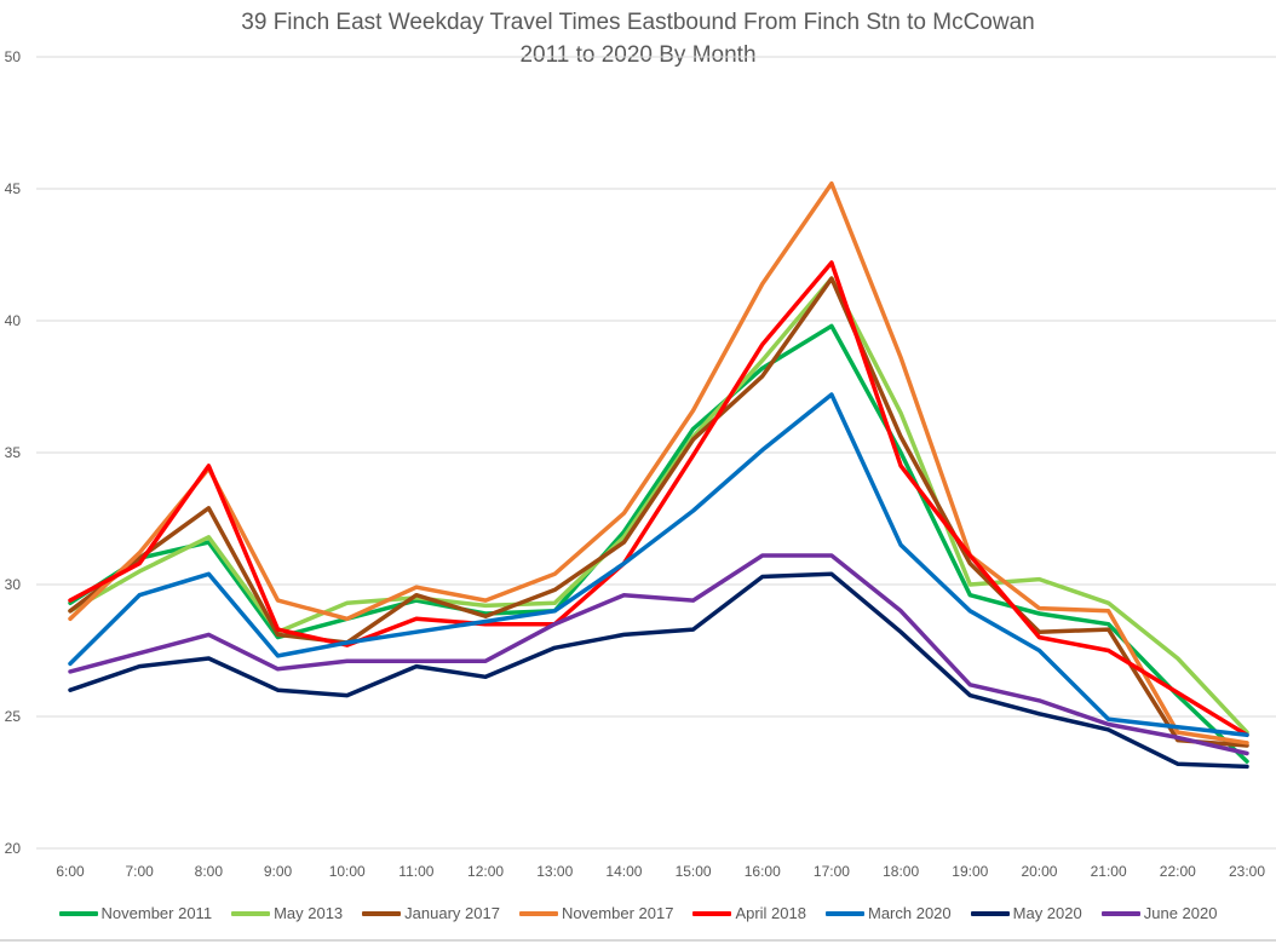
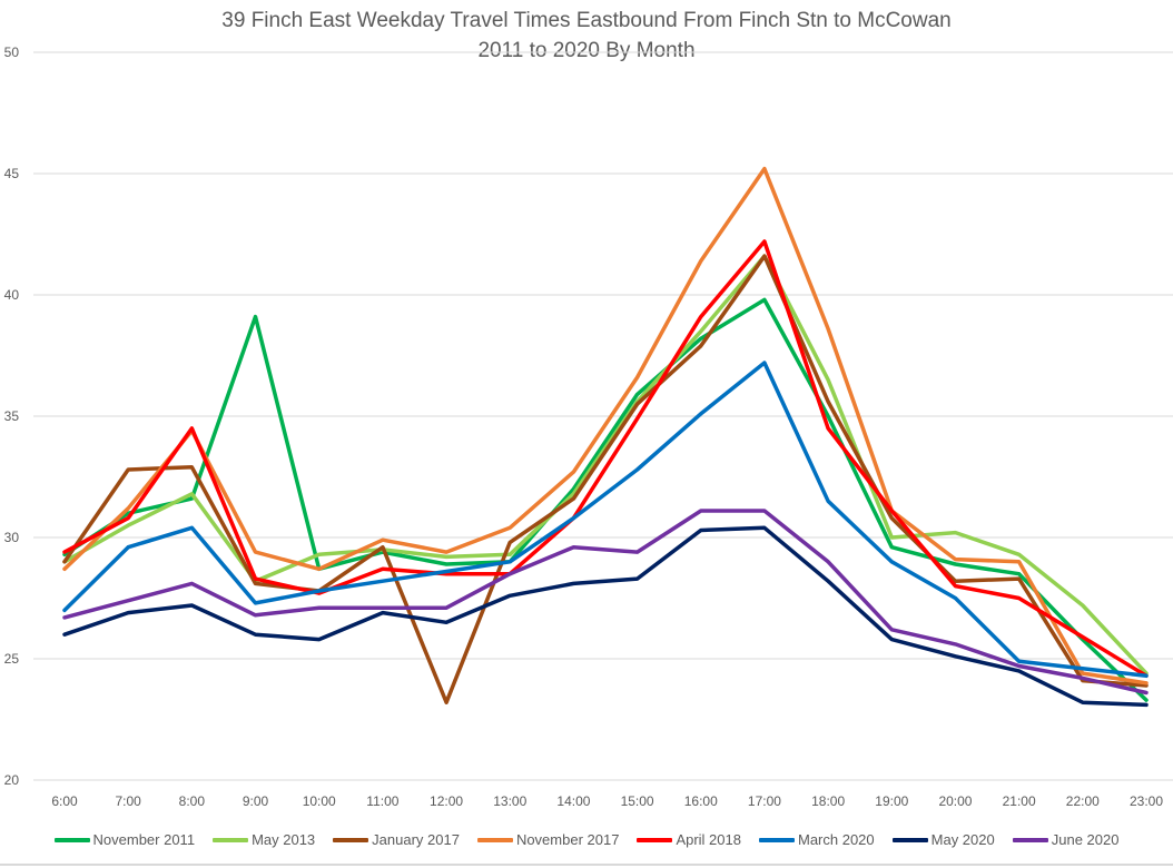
January 2017/7:00: 31.0 -> 32.8
November 2011/9:00: 28.0 -> 39.1
January 2017/12:00: 28.8 -> 23.2
